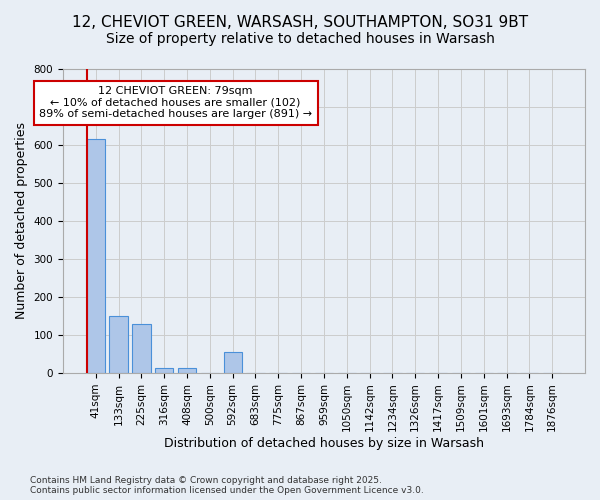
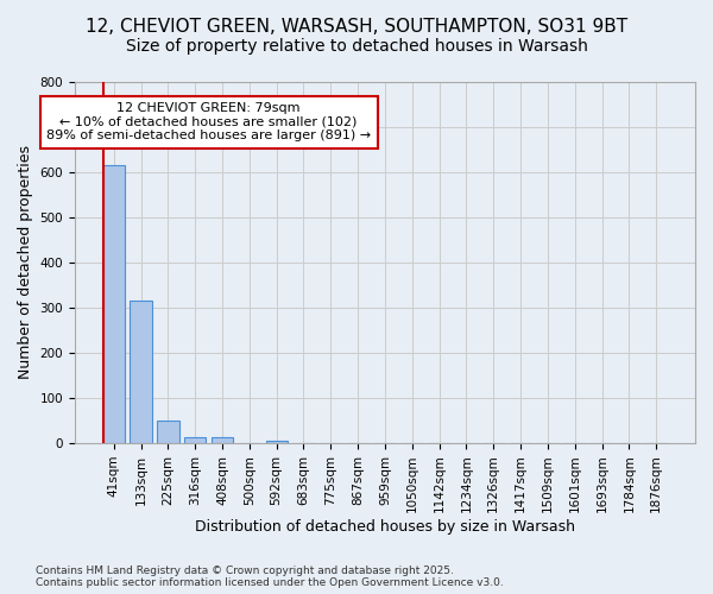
133sqm: 150 -> 315
225sqm: 130 -> 50
592sqm: 55 -> 5
